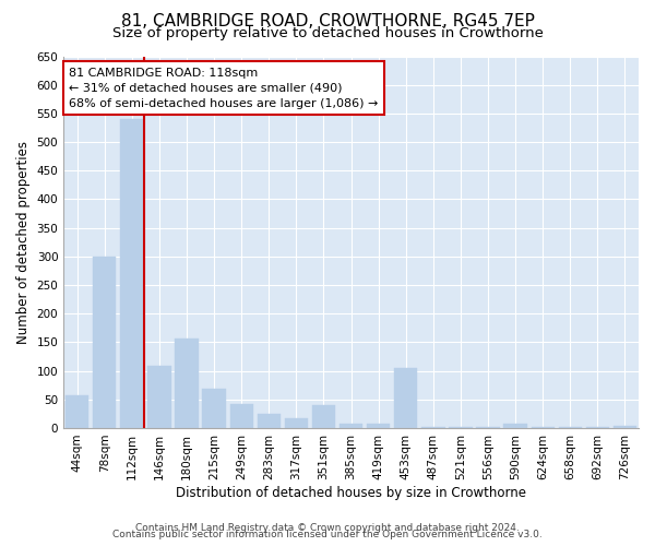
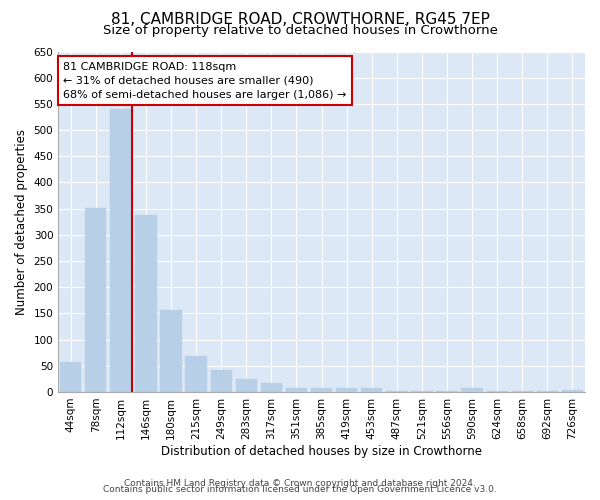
78sqm: 300 -> 352
146sqm: 108 -> 337
351sqm: 40 -> 8
453sqm: 104 -> 8
